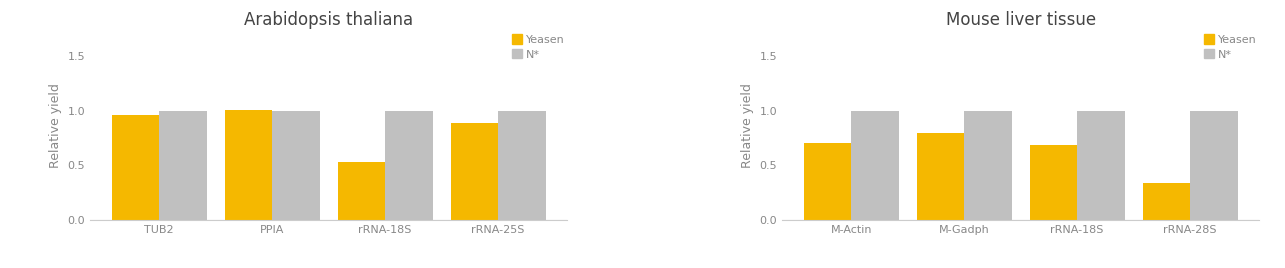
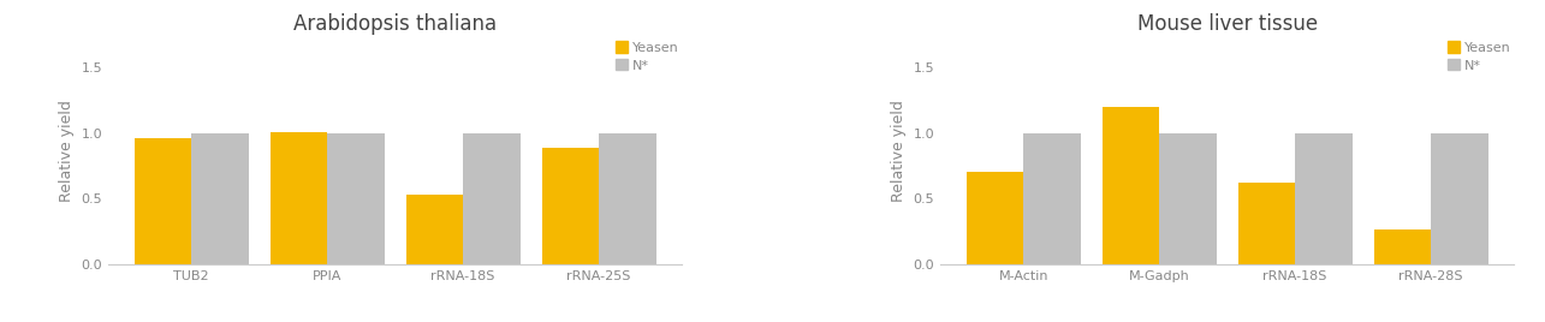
Mouse liver tissue/Yeasen/M-Gadph: 0.80 -> 1.20
Mouse liver tissue/Yeasen/rRNA-18S: 0.69 -> 0.62
Mouse liver tissue/Yeasen/rRNA-28S: 0.34 -> 0.26
